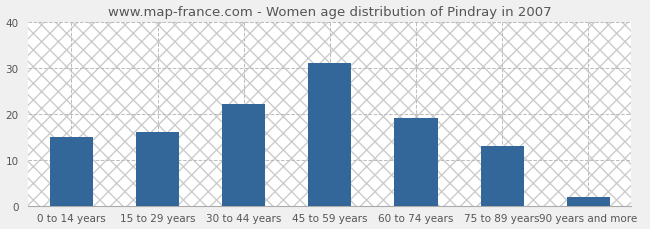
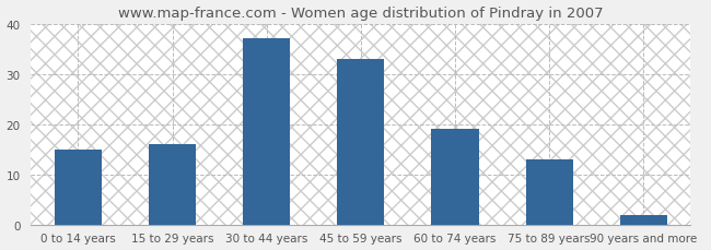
30 to 44 years: 22 -> 37
45 to 59 years: 31 -> 33
